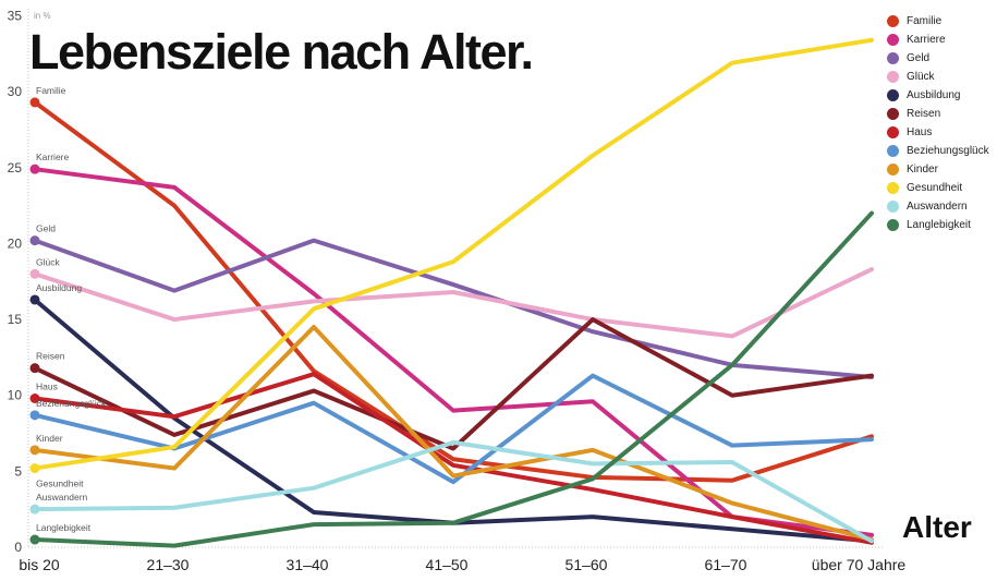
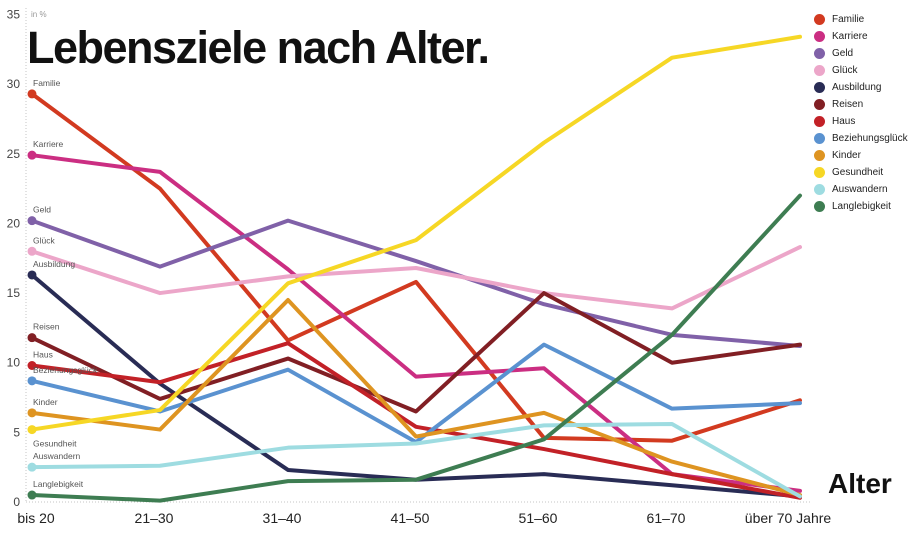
Familie/41–50: 5.8 -> 15.8
Auswandern/41–50: 6.9 -> 4.2
